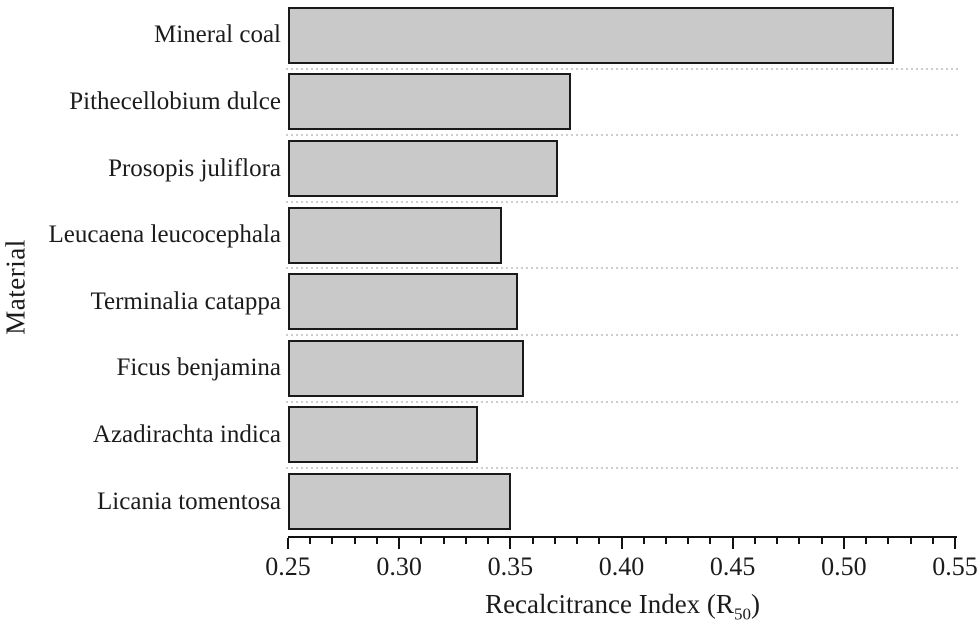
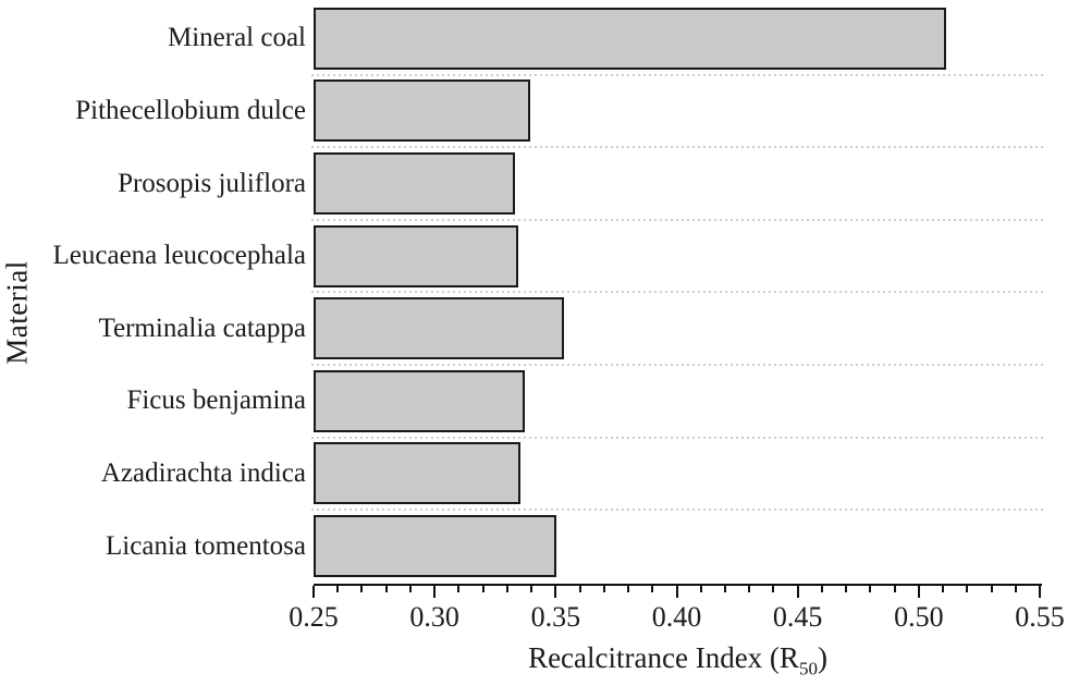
Mineral coal: 0.521 -> 0.510
Pithecellobium dulce: 0.376 -> 0.338
Prosopis juliflora: 0.370 -> 0.332
Leucaena leucocephala: 0.345 -> 0.333
Ficus benjamina: 0.355 -> 0.336
